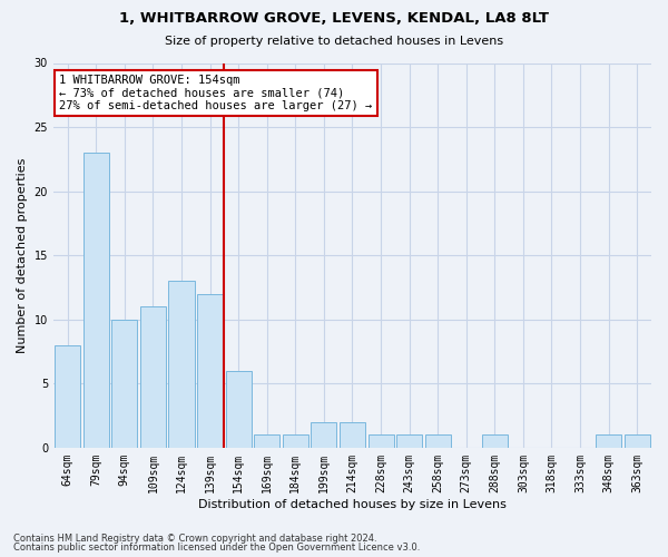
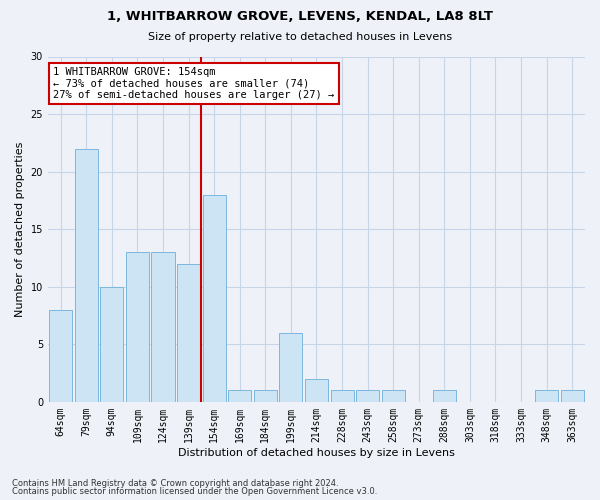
79sqm: 23 -> 22
109sqm: 11 -> 13
154sqm: 6 -> 18
199sqm: 2 -> 6
